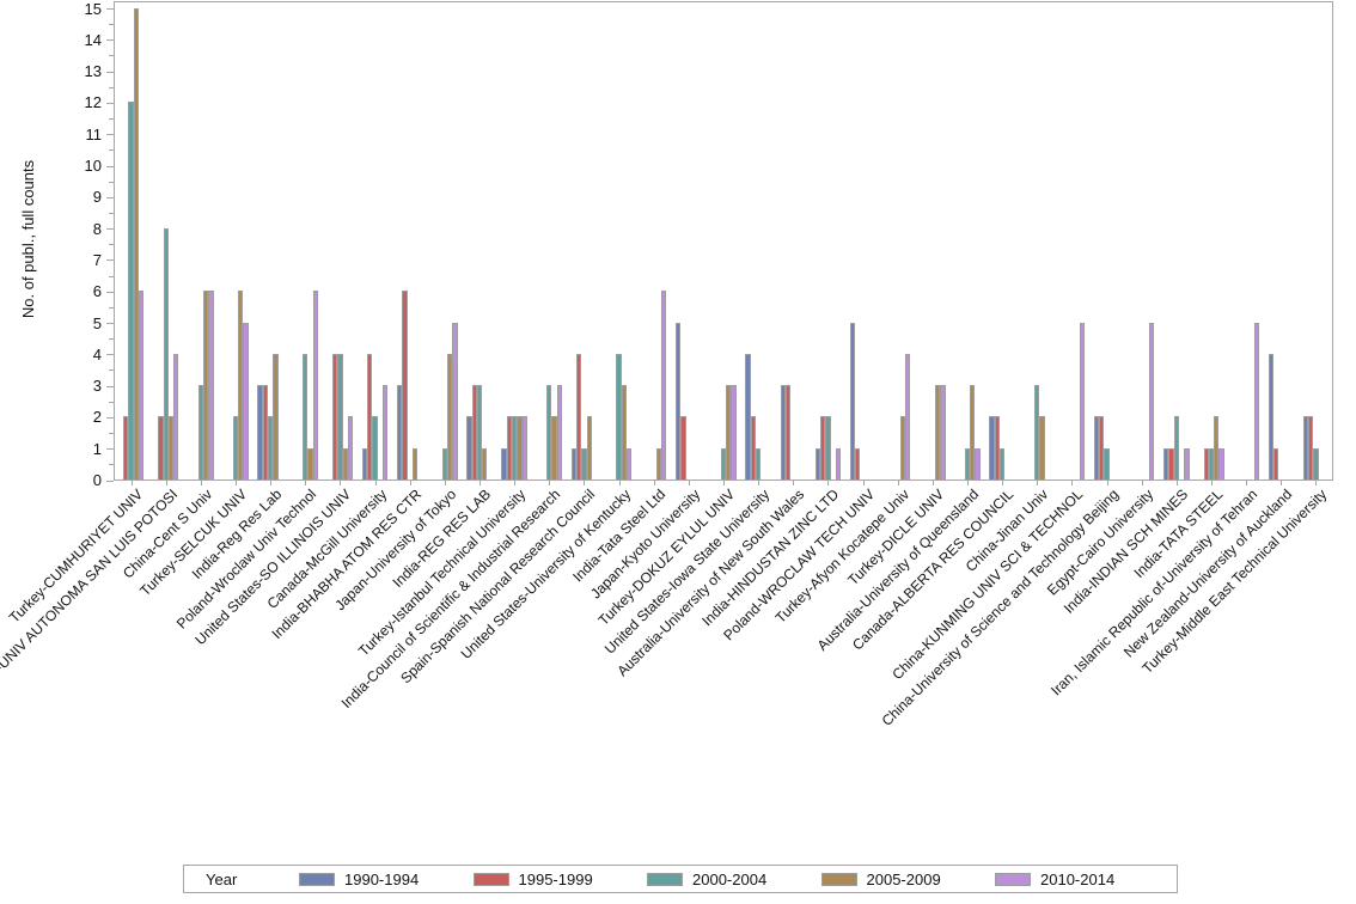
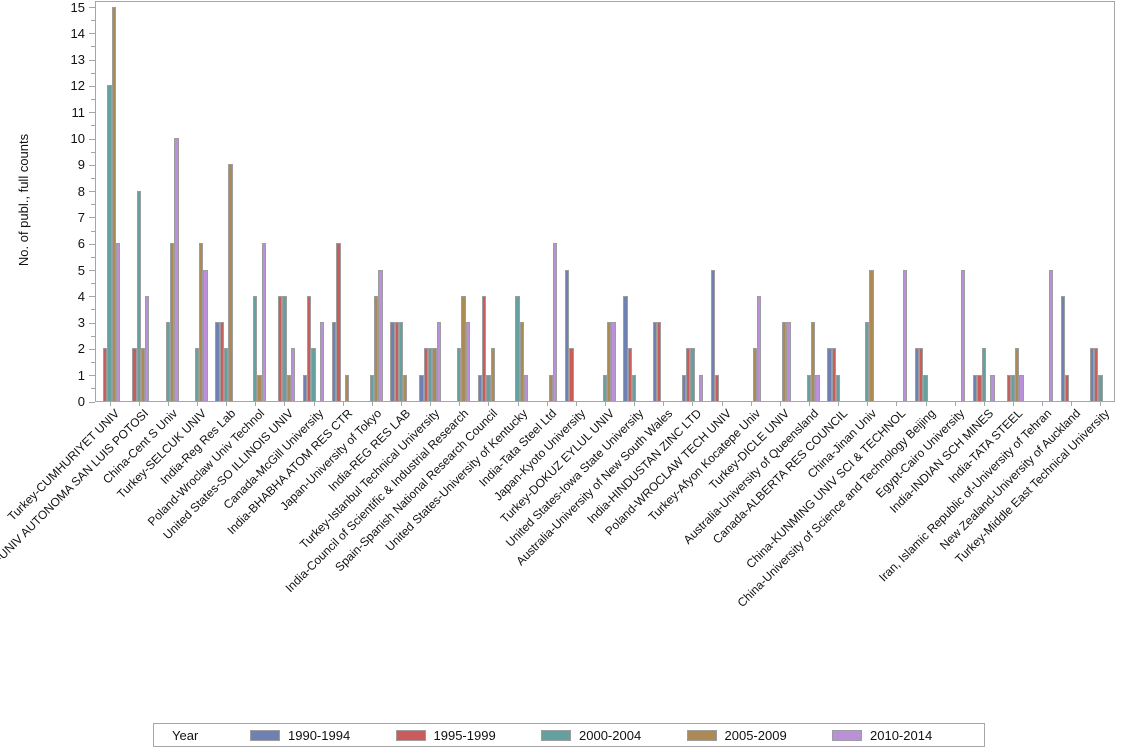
2010-2014/China-Cent S Univ: 6 -> 10
2005-2009/India-Reg Res Lab: 4 -> 9
1990-1994/India-REG RES LAB: 2 -> 3
2010-2014/Turkey-Istanbul Technical University: 2 -> 3
2000-2004/India-Council of Scientific & Industrial Research: 3 -> 2
2005-2009/India-Council of Scientific & Industrial Research: 2 -> 4
2005-2009/China-Jinan Univ: 2 -> 5
